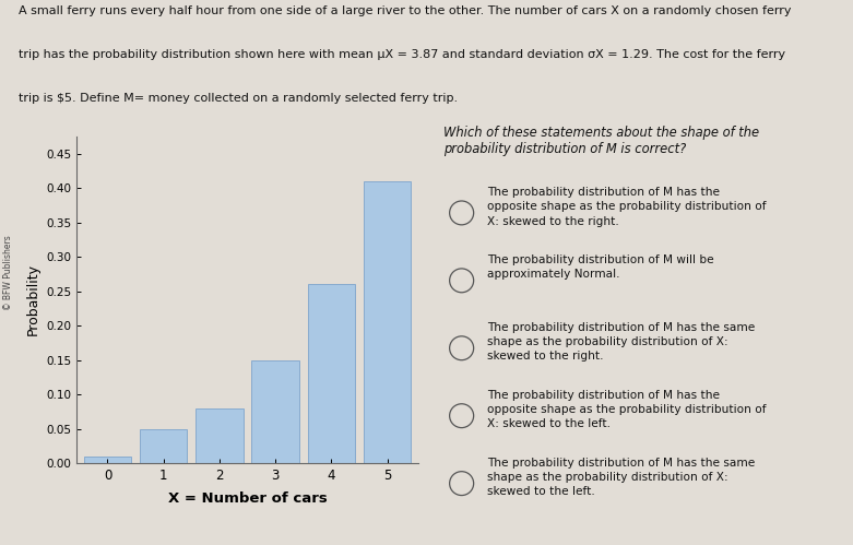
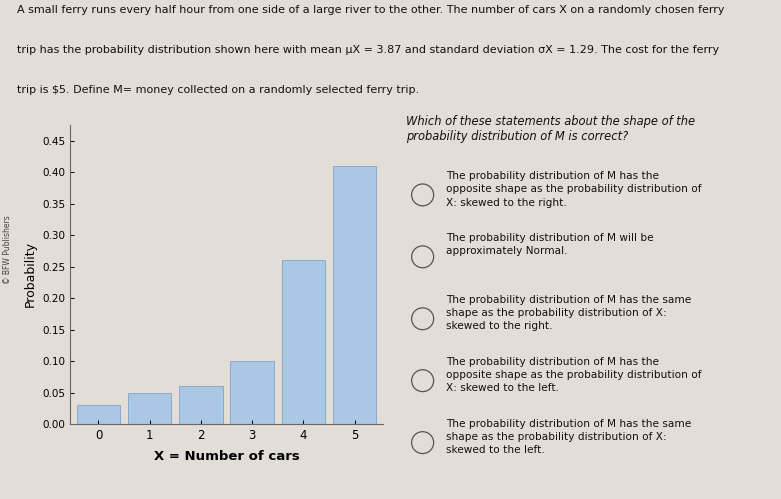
0: 0.01 -> 0.03
2: 0.08 -> 0.06
3: 0.15 -> 0.10
